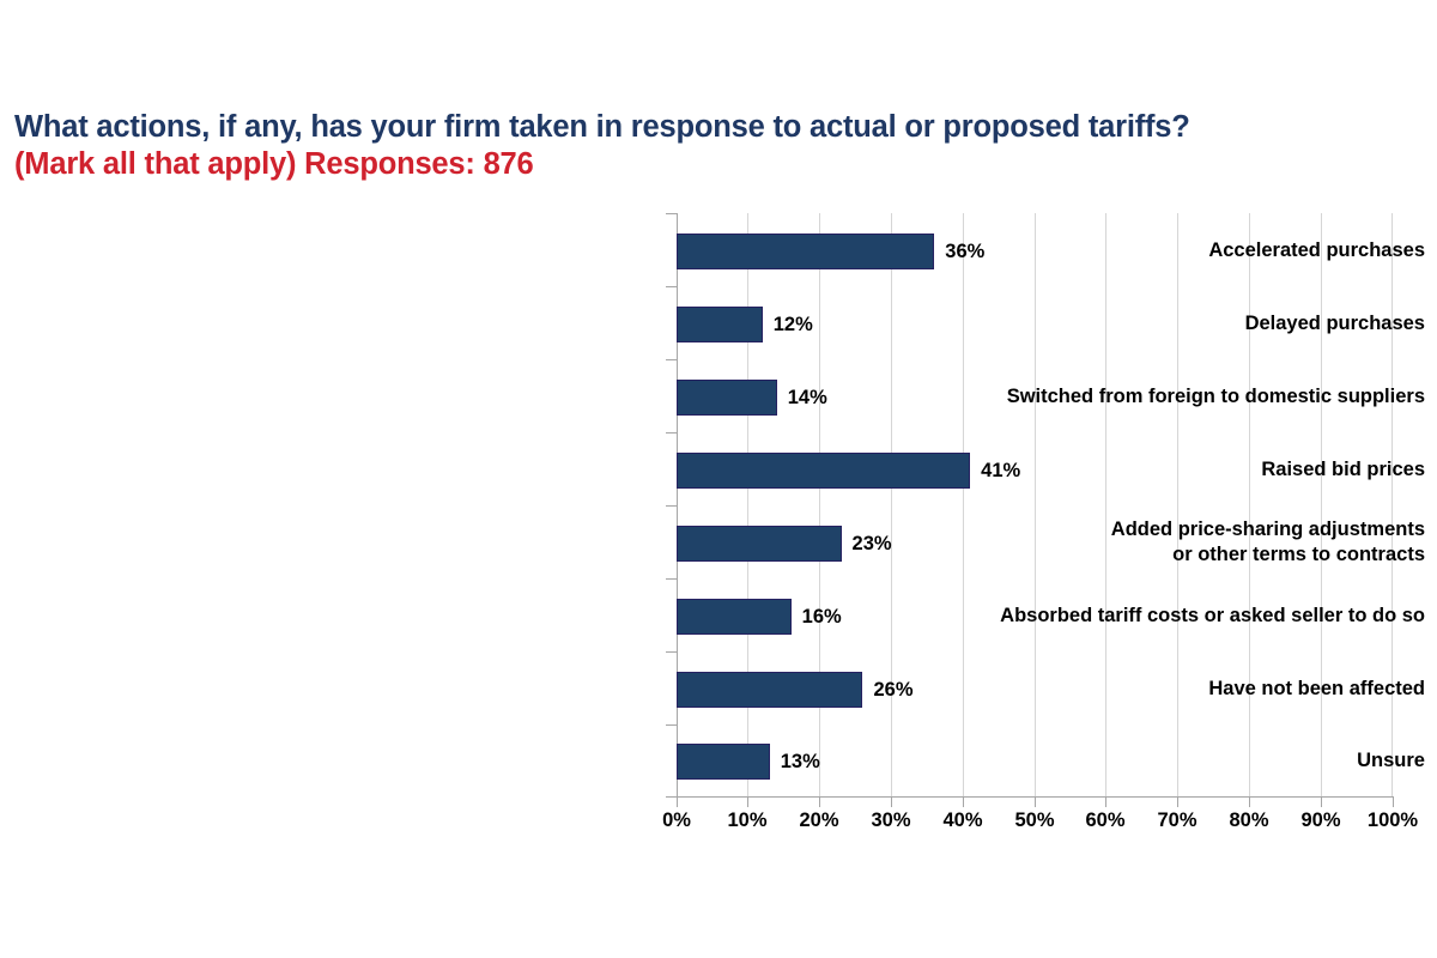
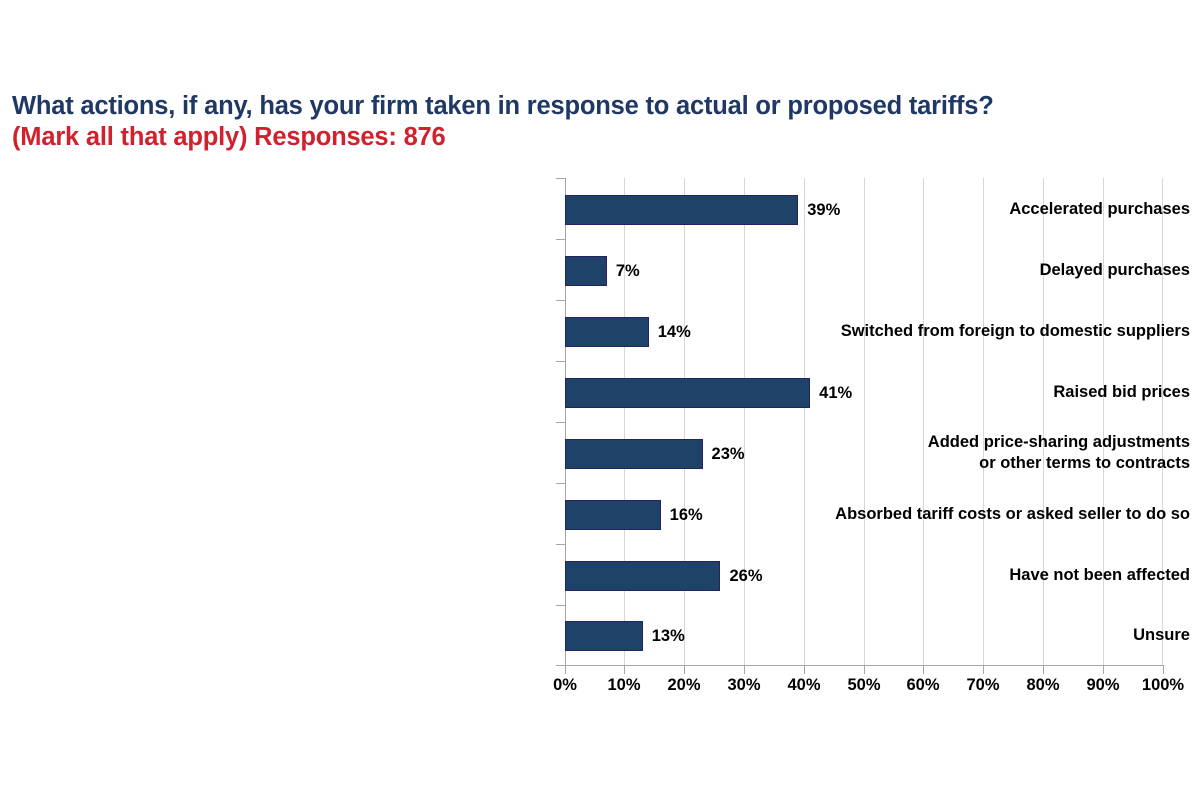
Accelerated purchases: 36% -> 39%
Delayed purchases: 12% -> 7%
